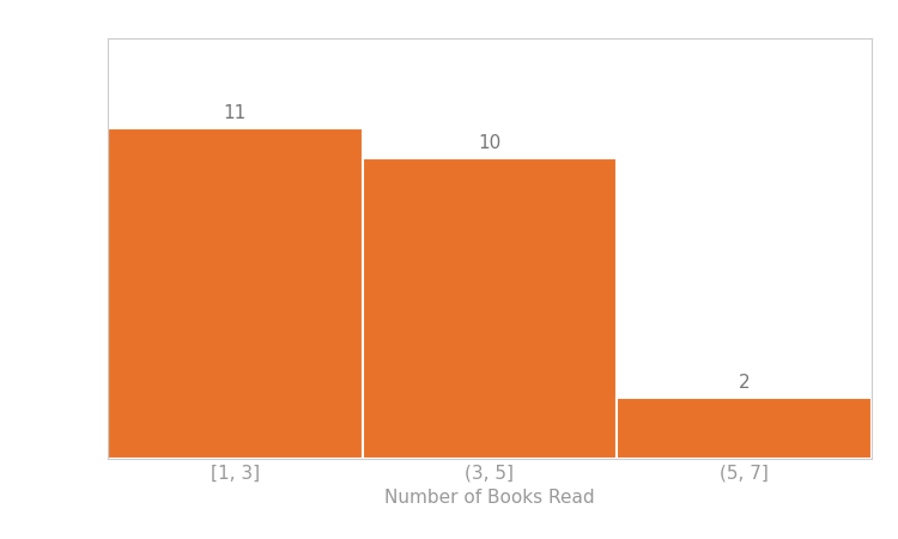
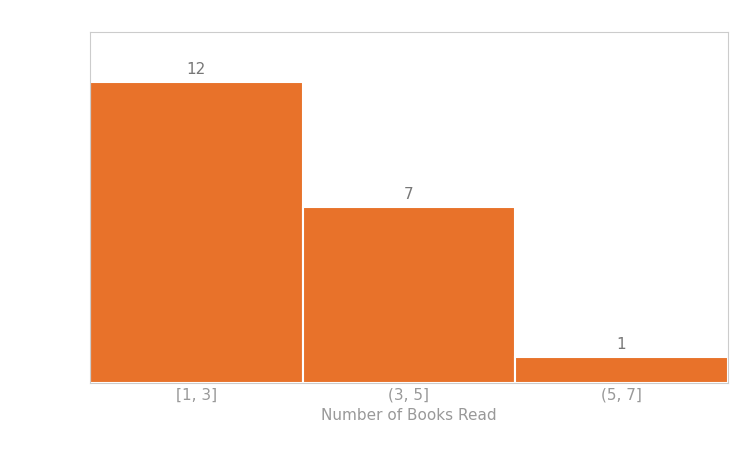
[1, 3]: 11 -> 12
(3, 5]: 10 -> 7
(5, 7]: 2 -> 1
